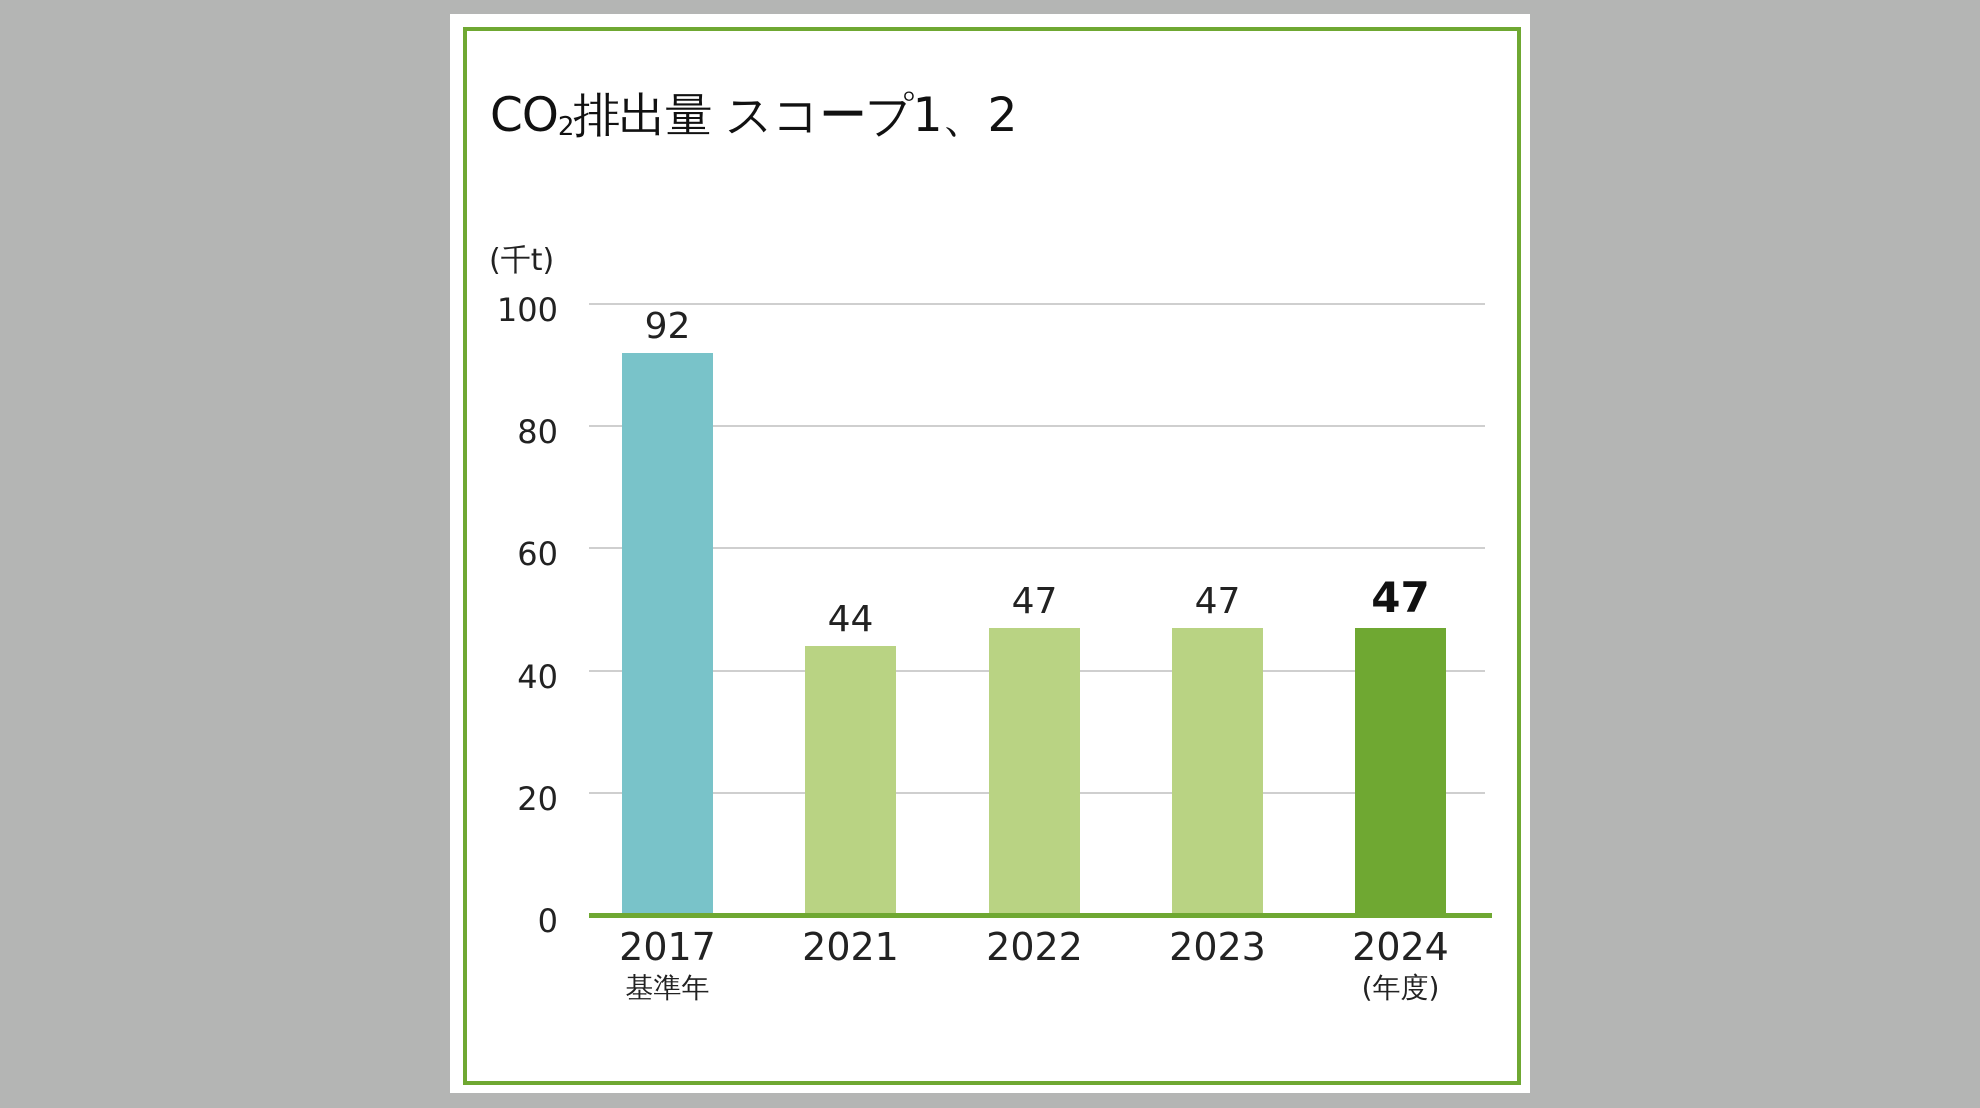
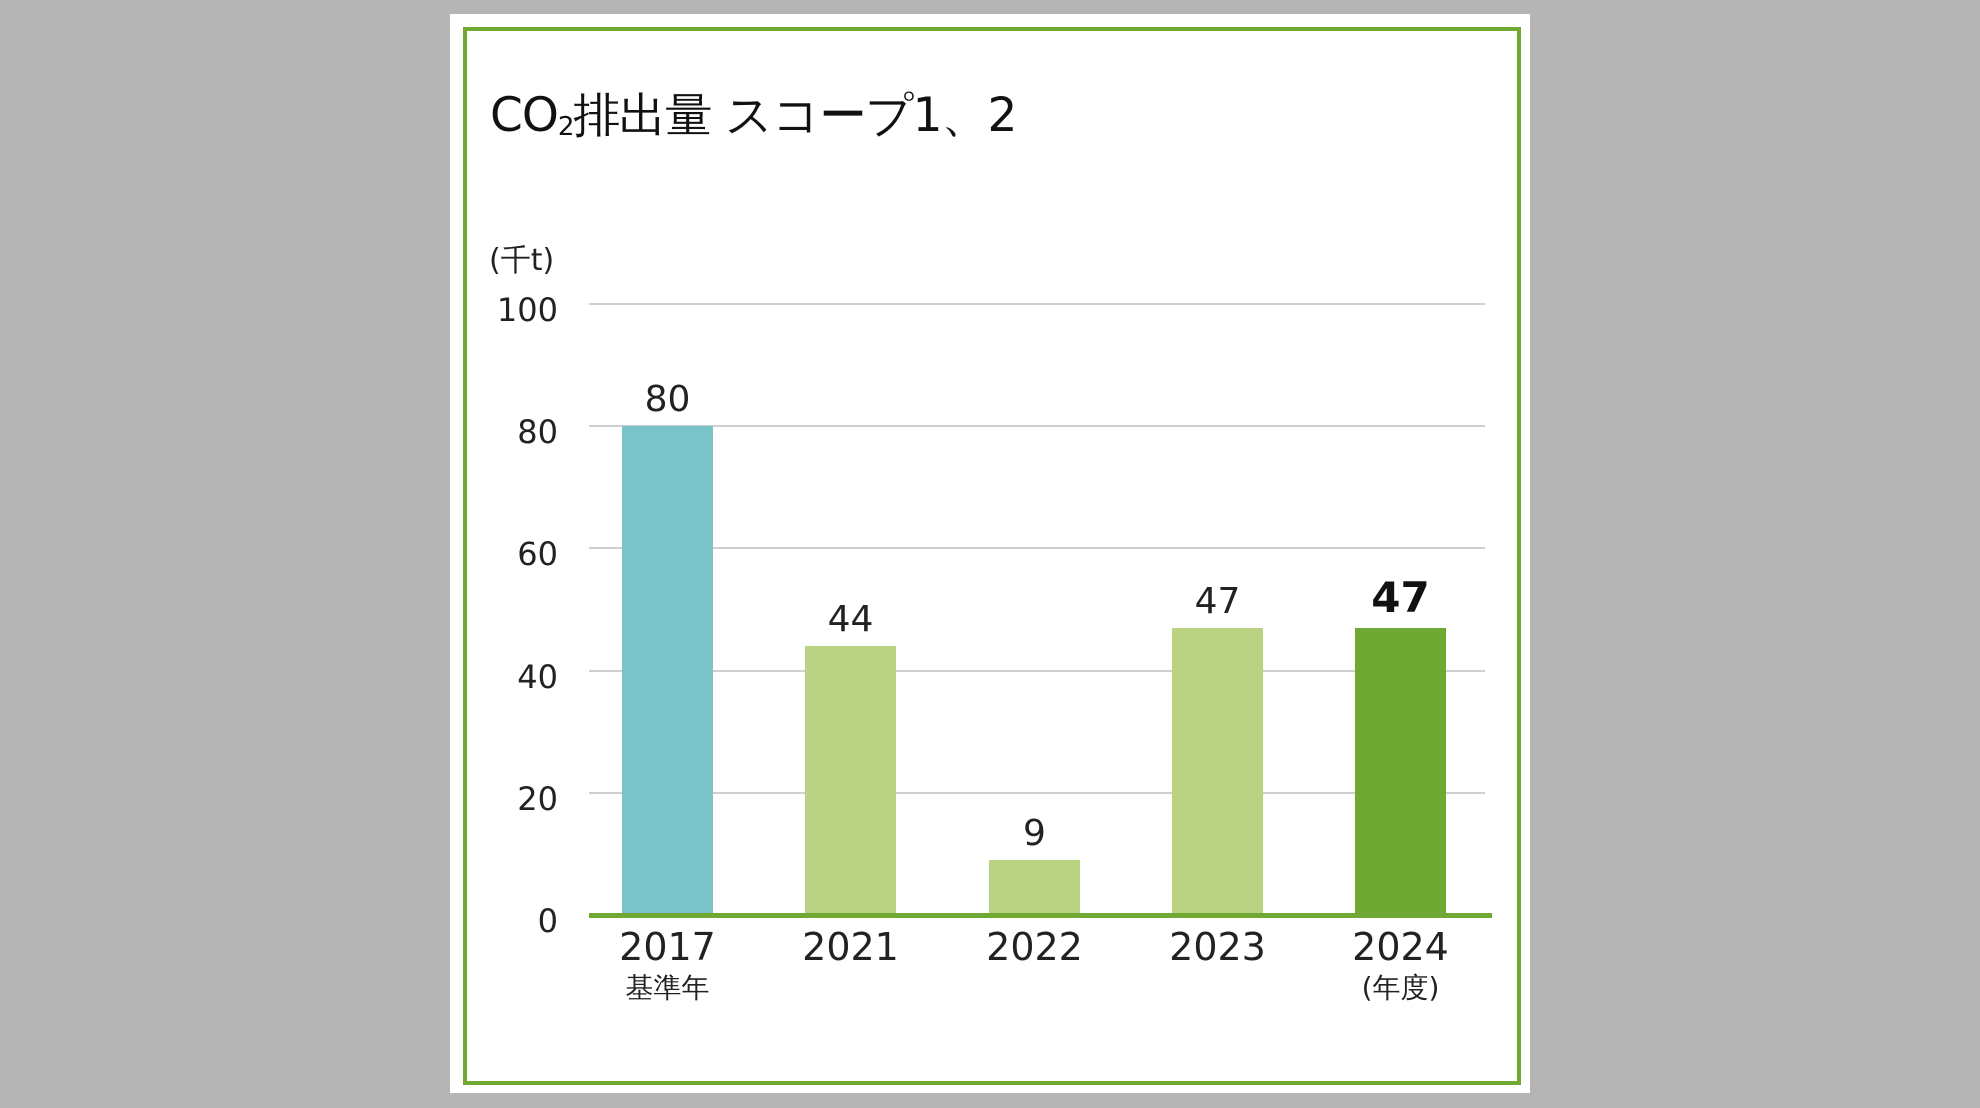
2017: 92 -> 80
2022: 47 -> 9
